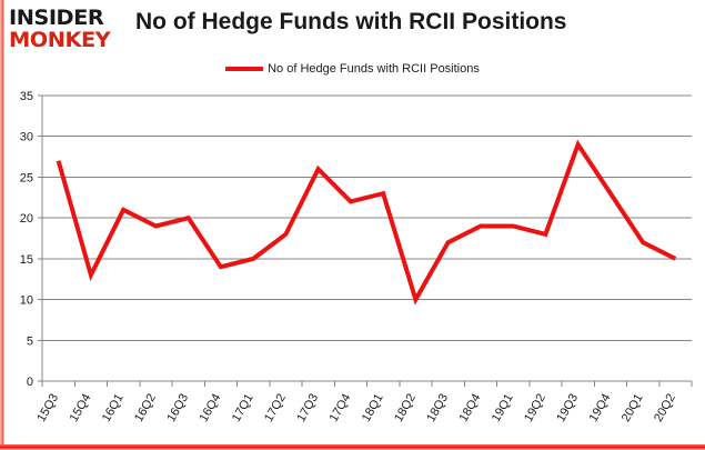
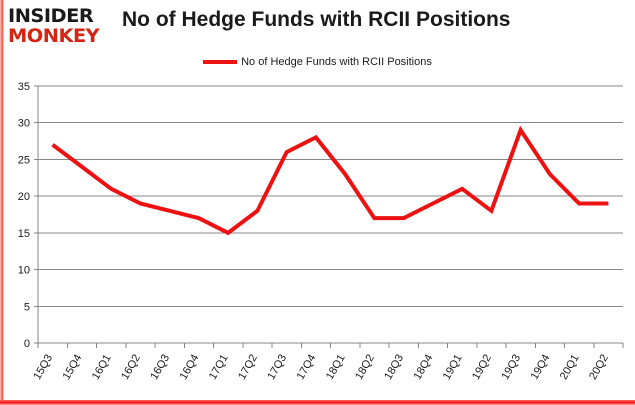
15Q4: 13 -> 24
16Q3: 20 -> 18
16Q4: 14 -> 17
17Q4: 22 -> 28
18Q2: 10 -> 17
19Q1: 19 -> 21
20Q1: 17 -> 19
20Q2: 15 -> 19
